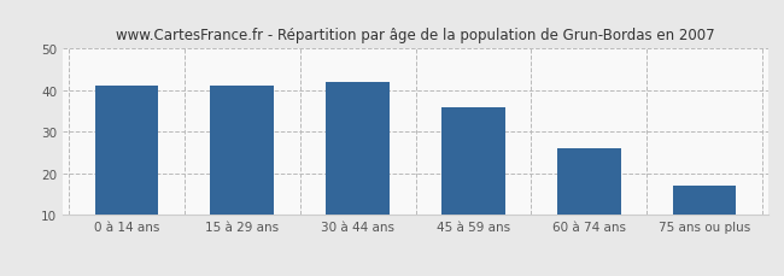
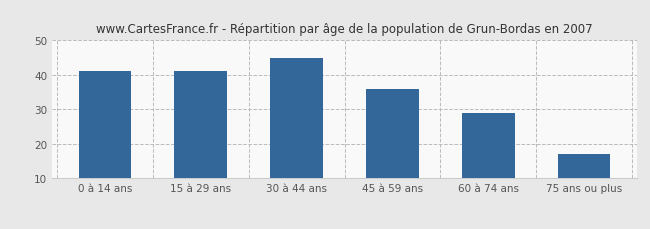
30 à 44 ans: 42 -> 45
60 à 74 ans: 26 -> 29
